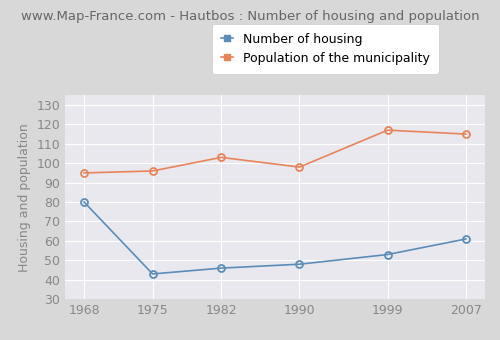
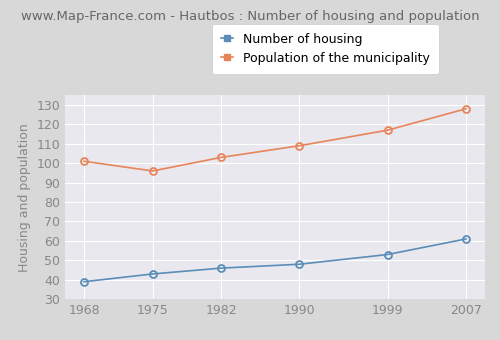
Number of housing/1968: 80 -> 39
Population of the municipality/1968: 95 -> 101
Population of the municipality/1990: 98 -> 109
Population of the municipality/2007: 115 -> 128
